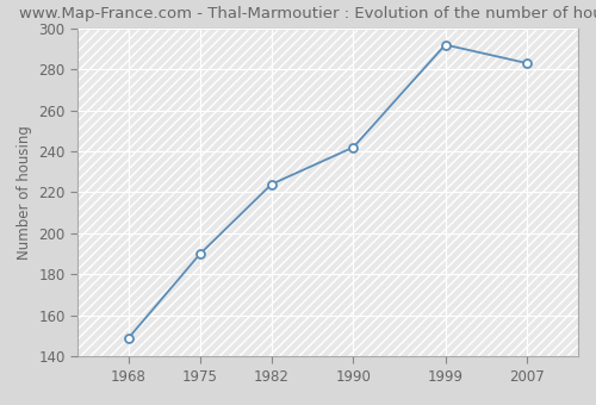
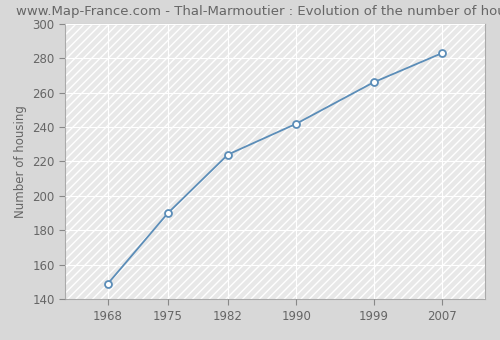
1999: 292 -> 266
